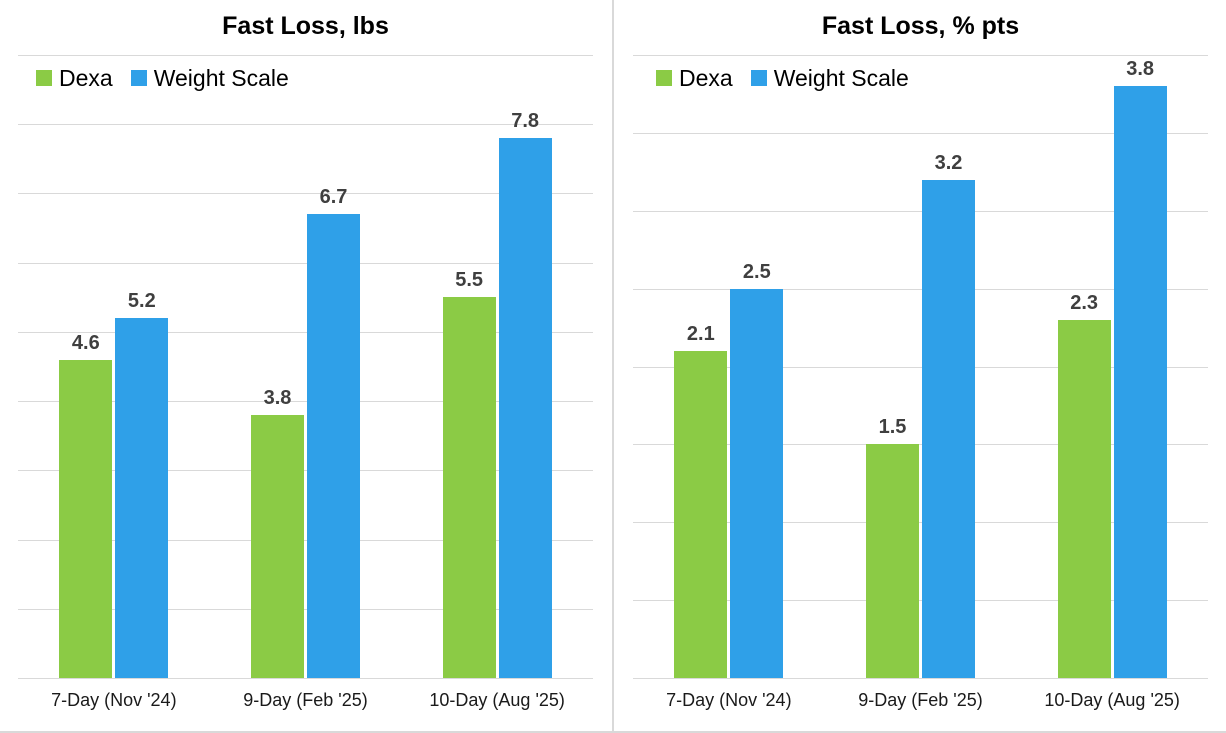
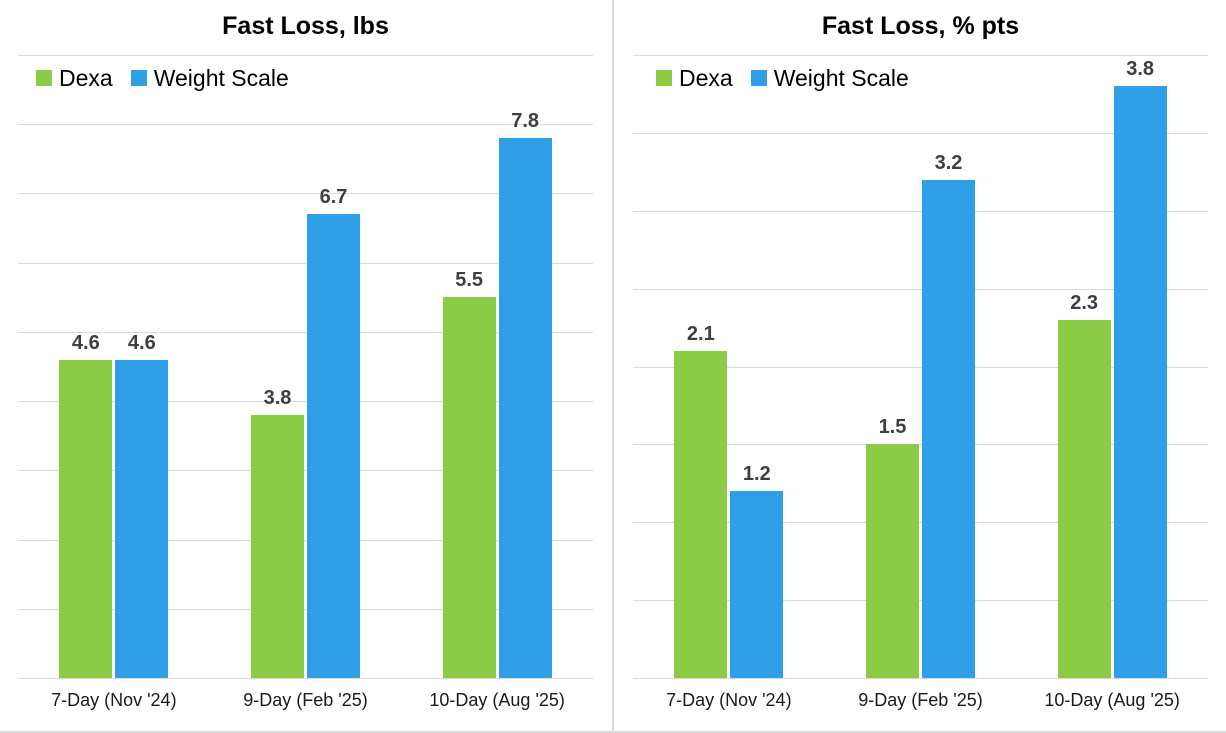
Fast Loss, lbs/Weight Scale/7-Day (Nov '24): 5.2 -> 4.6
Fast Loss, % pts/Weight Scale/7-Day (Nov '24): 2.5 -> 1.2
